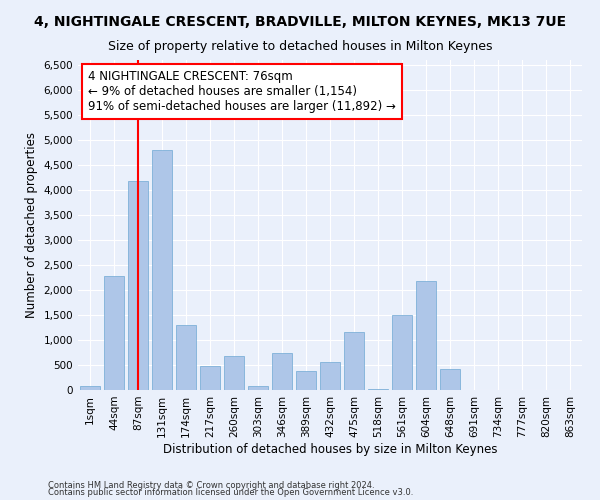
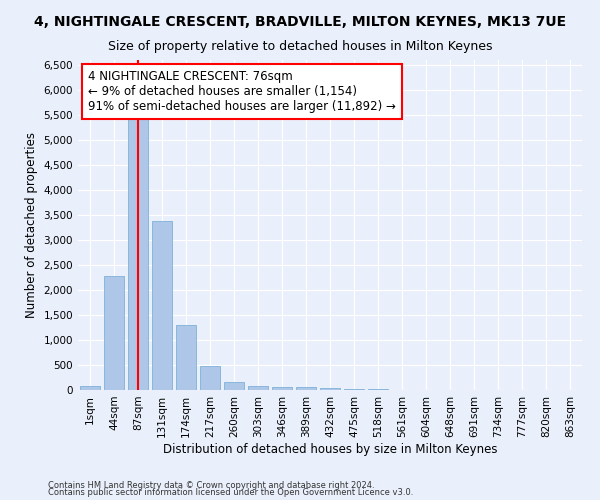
87sqm: 4,180 -> 5,420
131sqm: 4,800 -> 3,380
260sqm: 680 -> 160
346sqm: 740 -> 60
389sqm: 380 -> 60
432sqm: 560 -> 40
475sqm: 1,160 -> 30
561sqm: 1,500 -> 10
604sqm: 2,180 -> 10
648sqm: 420 -> 0
